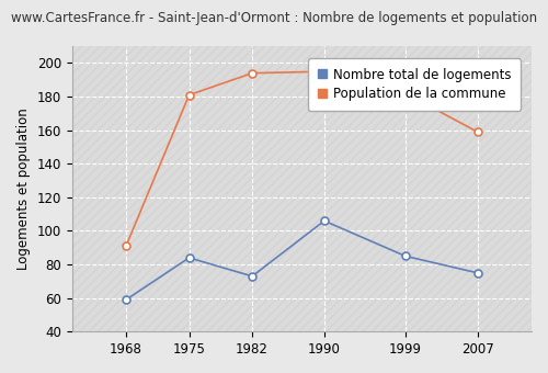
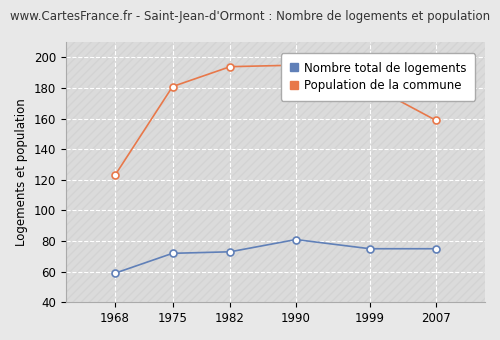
Population de la commune/1968: 91 -> 123
Nombre total de logements/1975: 84 -> 72
Nombre total de logements/1990: 106 -> 81
Nombre total de logements/1999: 85 -> 75
